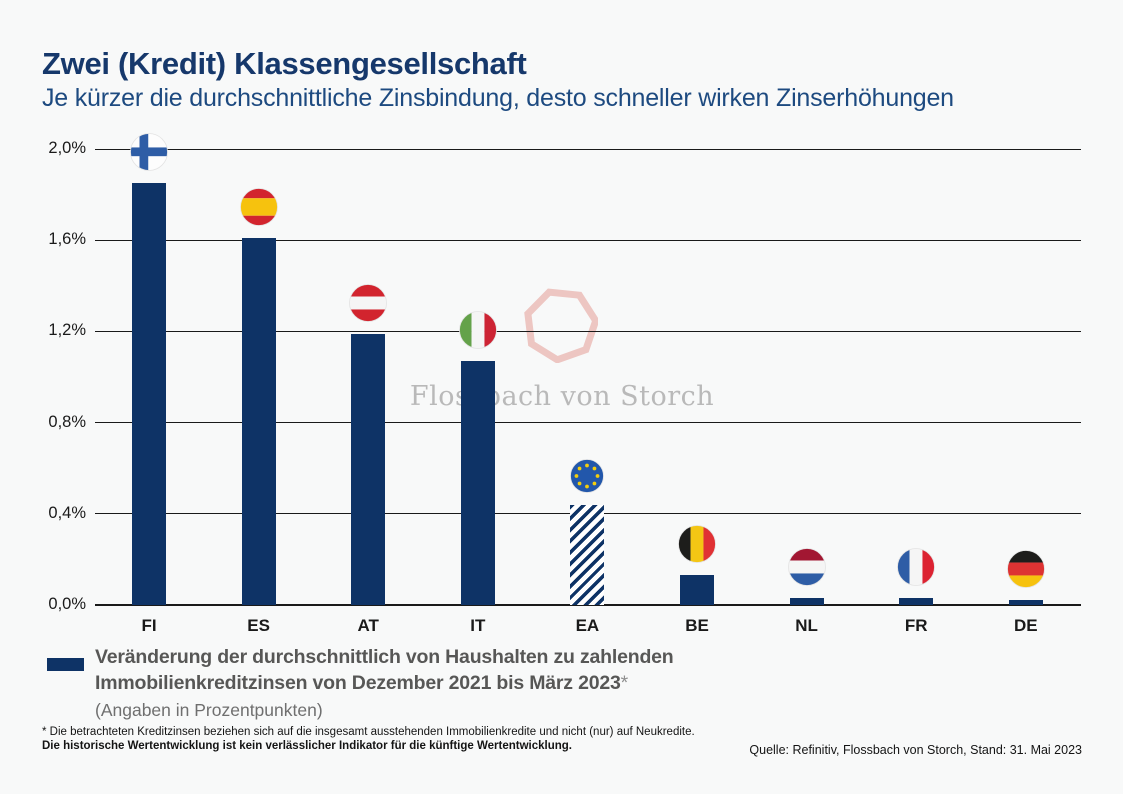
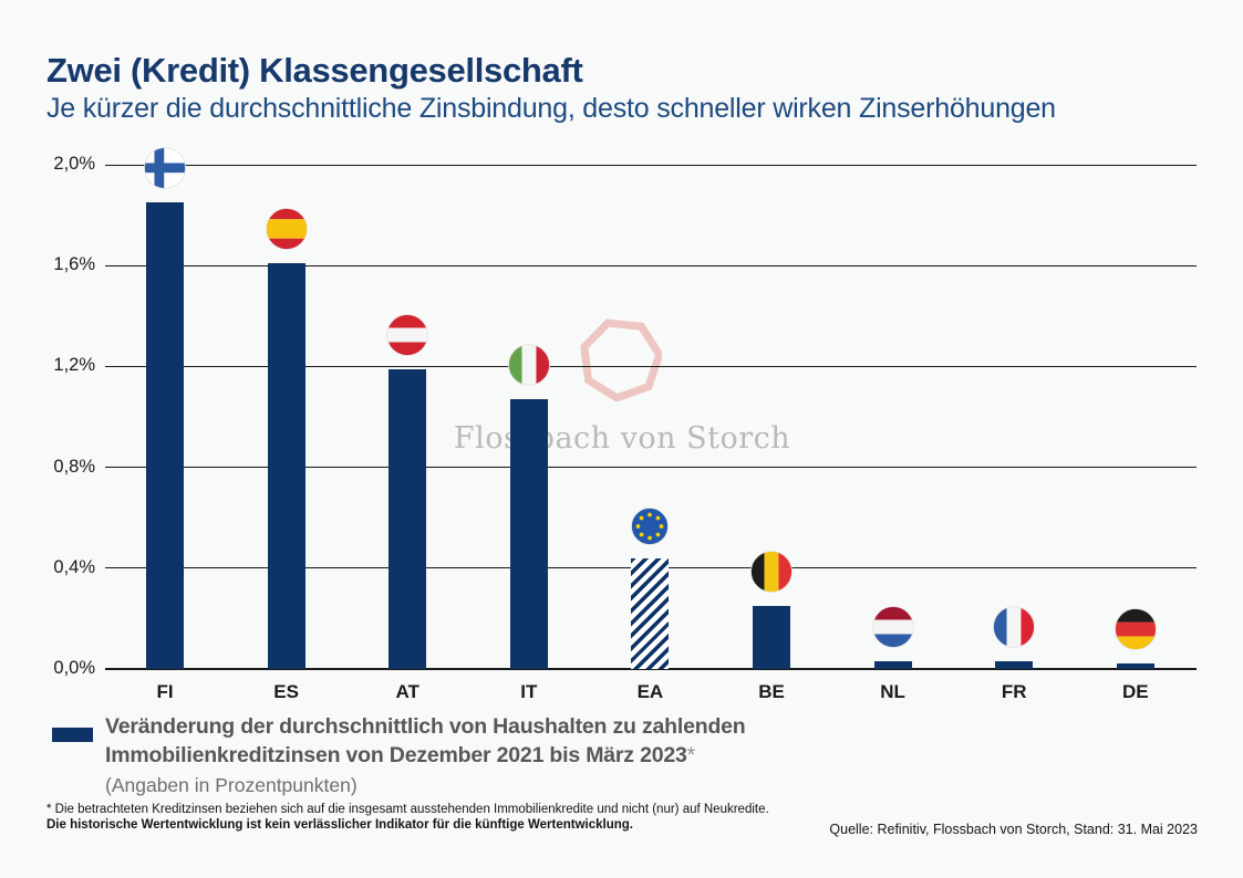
BE: 0,13% -> 0,25%
